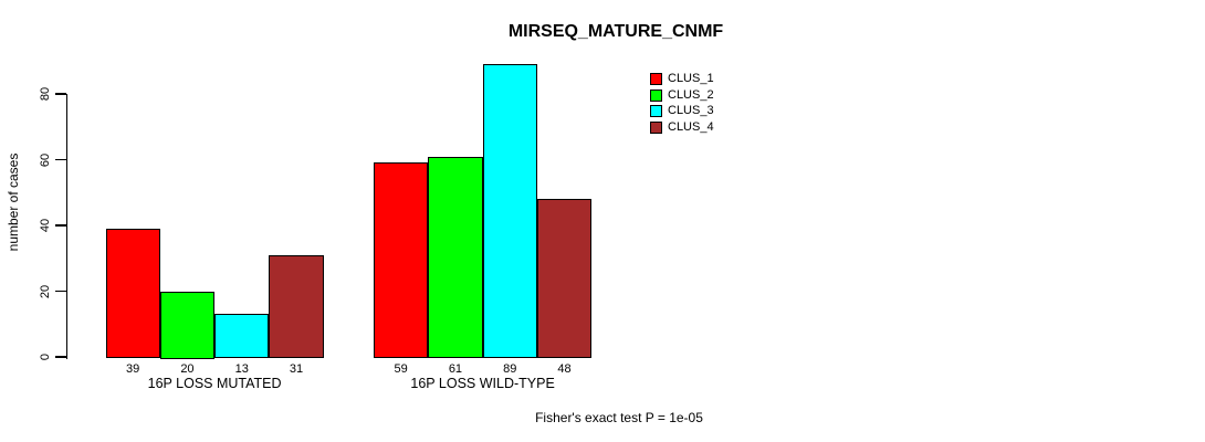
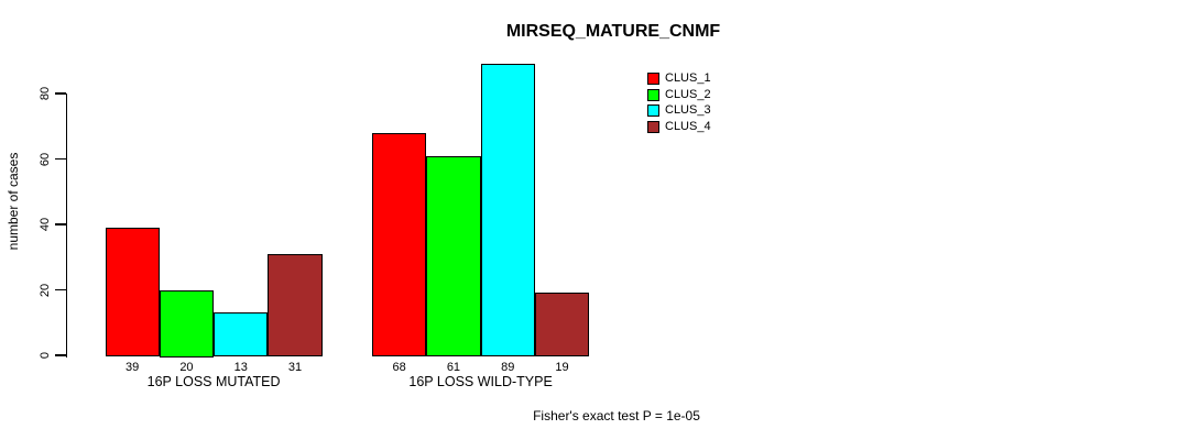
CLUS_1/16P LOSS WILD-TYPE: 59 -> 68
CLUS_4/16P LOSS WILD-TYPE: 48 -> 19
